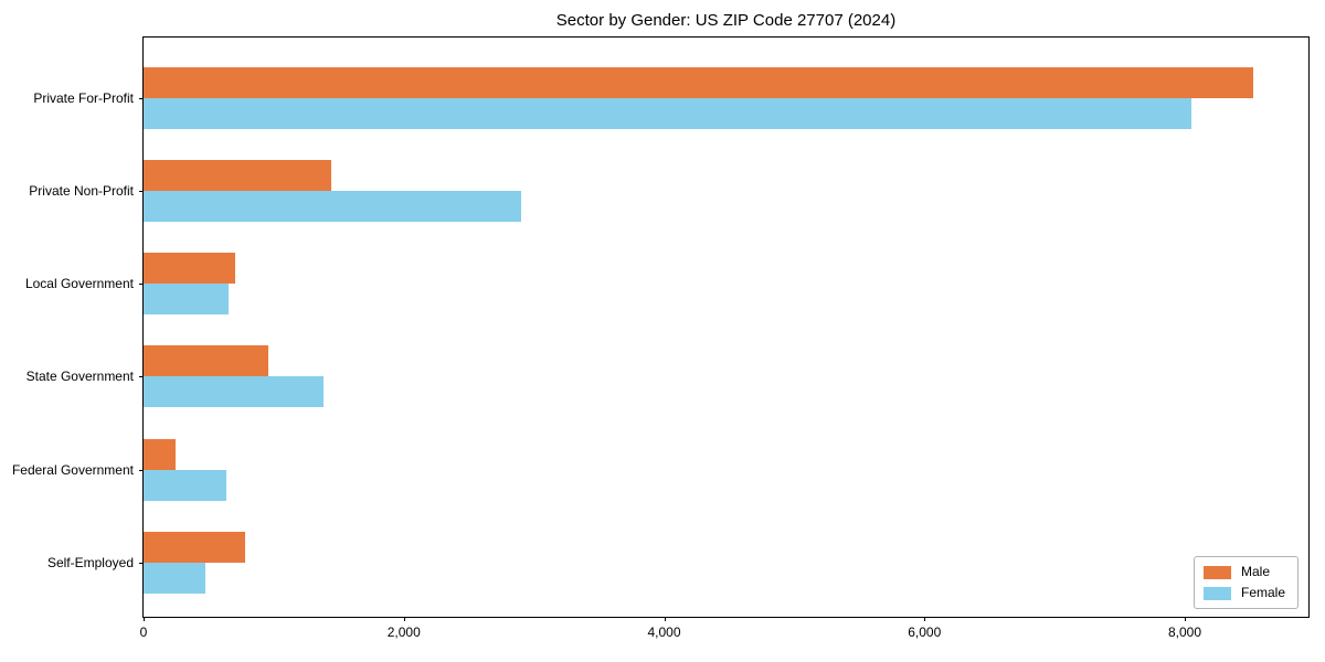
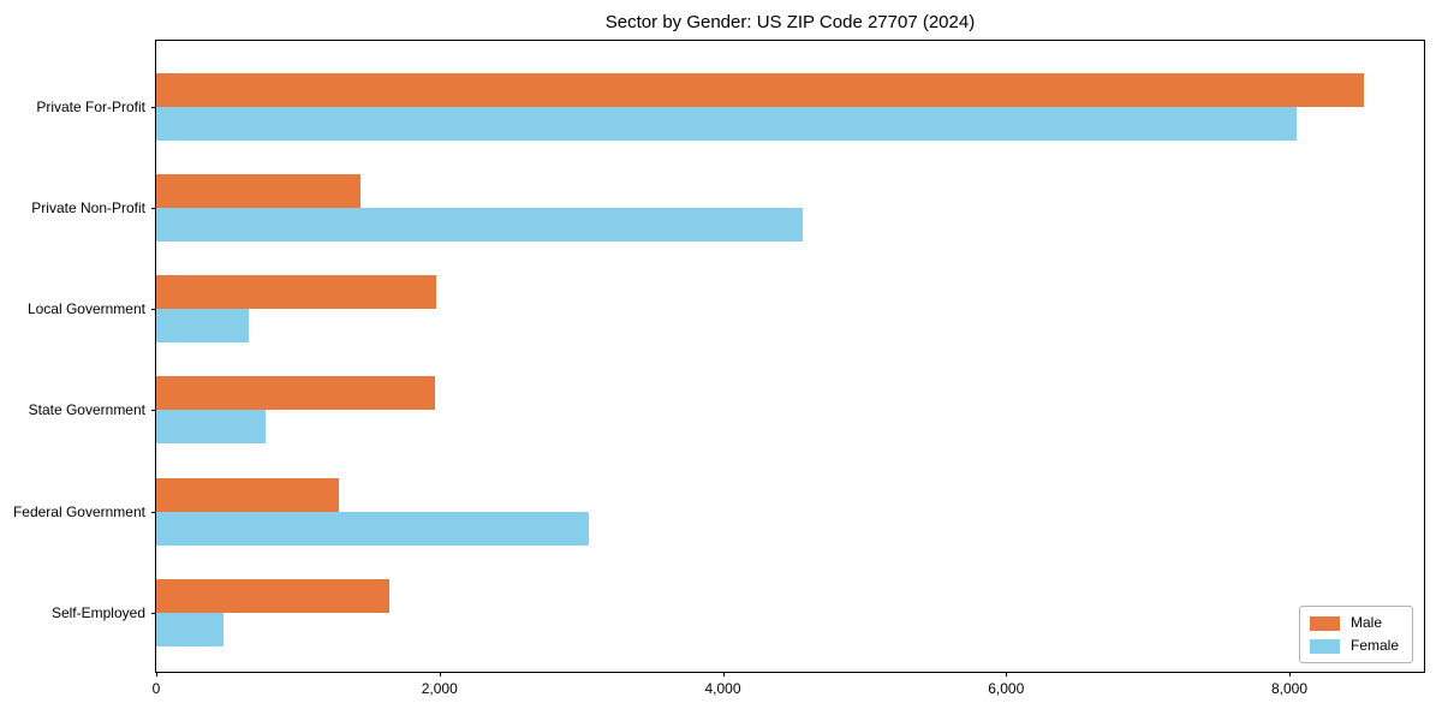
Female/Private Non-Profit: 2900 -> 4560
Male/Local Government: 700 -> 1980
Male/State Government: 960 -> 1970
Female/State Government: 1380 -> 770
Male/Federal Government: 250 -> 1290
Female/Federal Government: 640 -> 3050
Male/Self-Employed: 780 -> 1650
